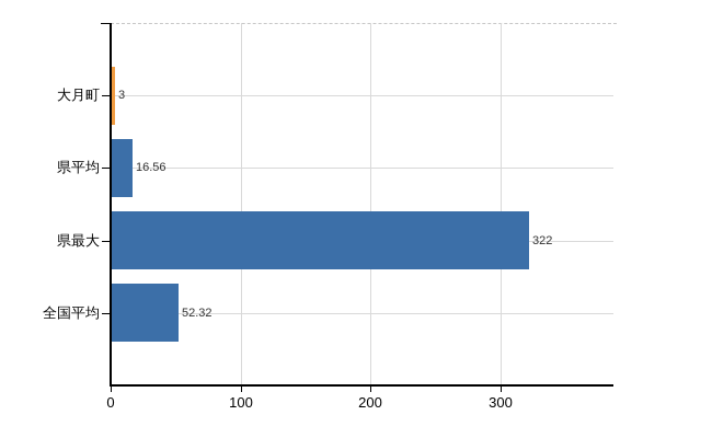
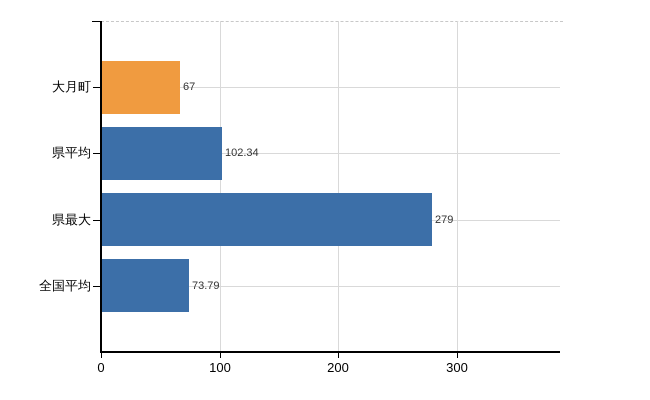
大月町: 3 -> 67
県平均: 16.56 -> 102.34
県最大: 322 -> 279
全国平均: 52.32 -> 73.79
